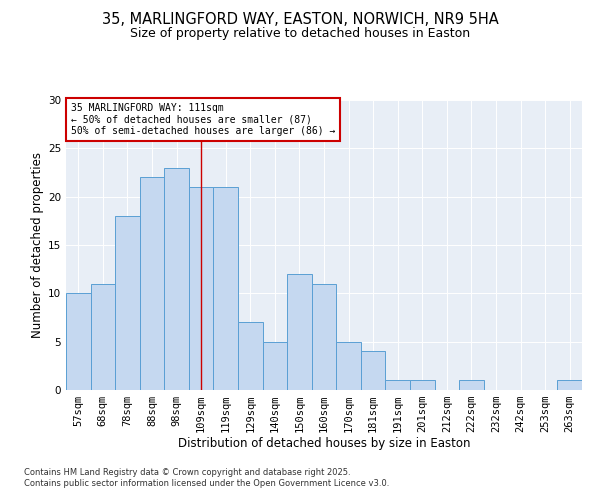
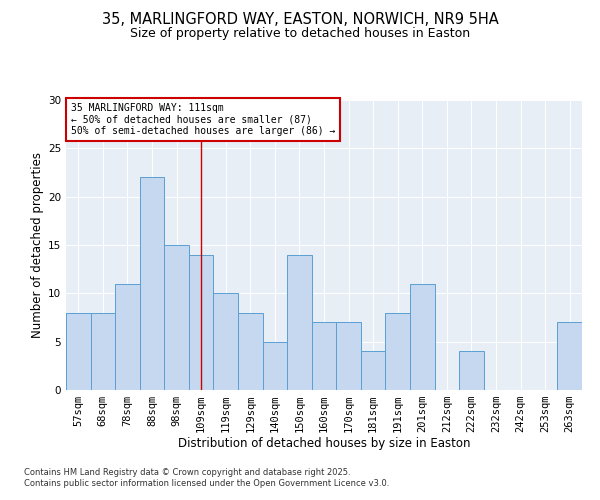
57sqm: 10 -> 8
68sqm: 11 -> 8
78sqm: 18 -> 11
98sqm: 23 -> 15
109sqm: 21 -> 14
119sqm: 21 -> 10
129sqm: 7 -> 8
150sqm: 12 -> 14
160sqm: 11 -> 7
170sqm: 5 -> 7
191sqm: 1 -> 8
201sqm: 1 -> 11
222sqm: 1 -> 4
263sqm: 1 -> 7
